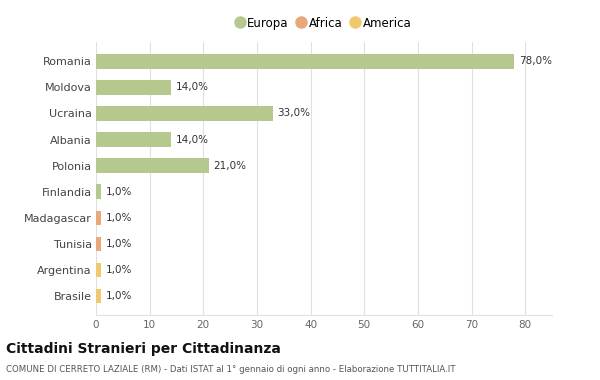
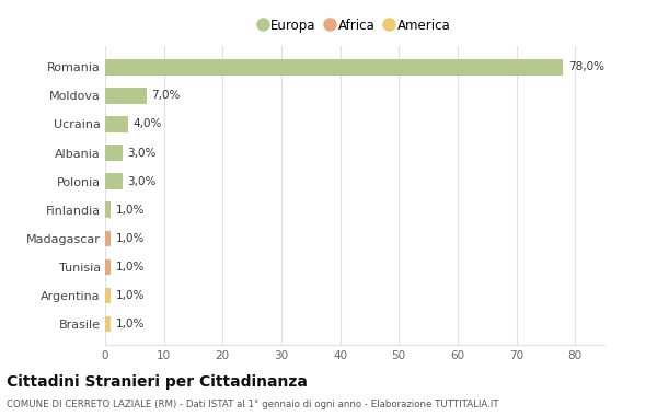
Moldova: 14,0% -> 7,0%
Ucraina: 33,0% -> 4,0%
Albania: 14,0% -> 3,0%
Polonia: 21,0% -> 3,0%
